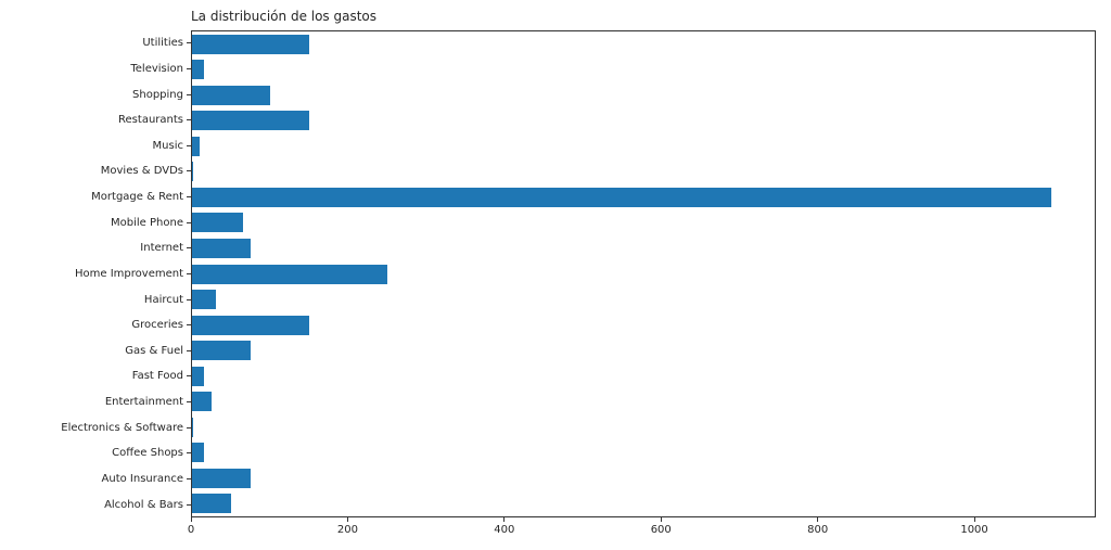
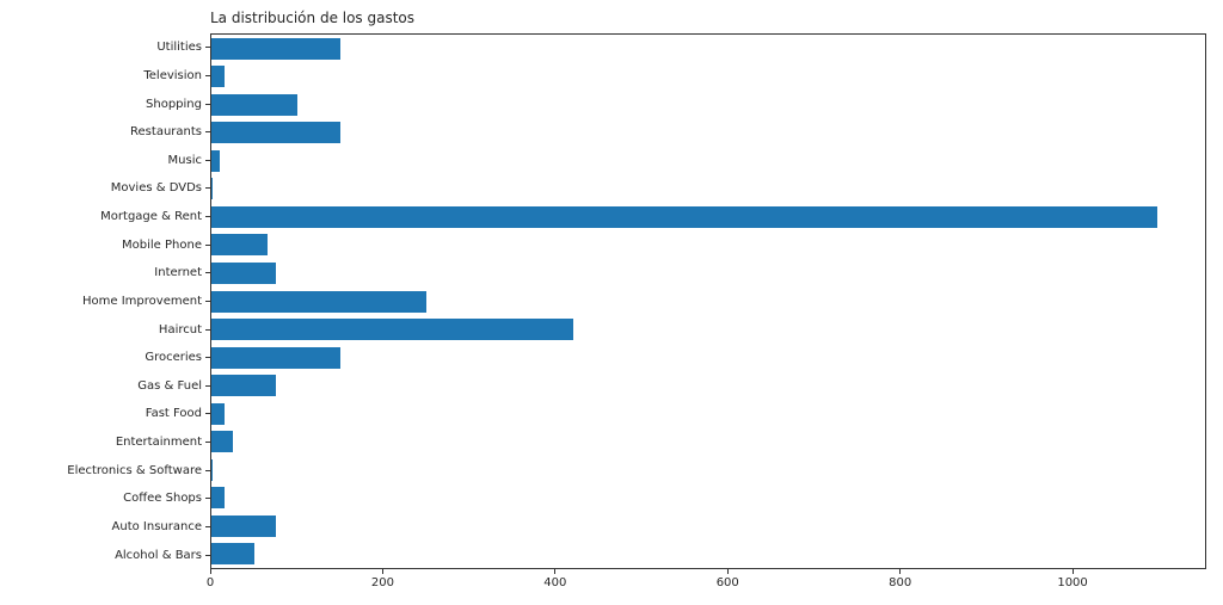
Haircut: 30 -> 420
